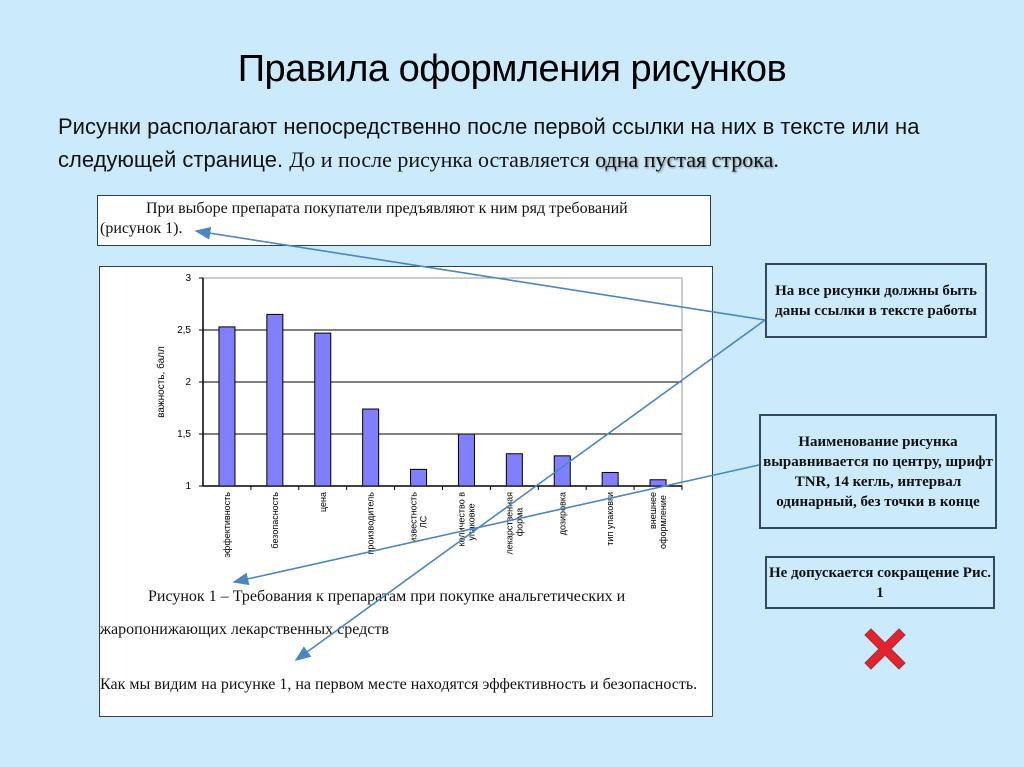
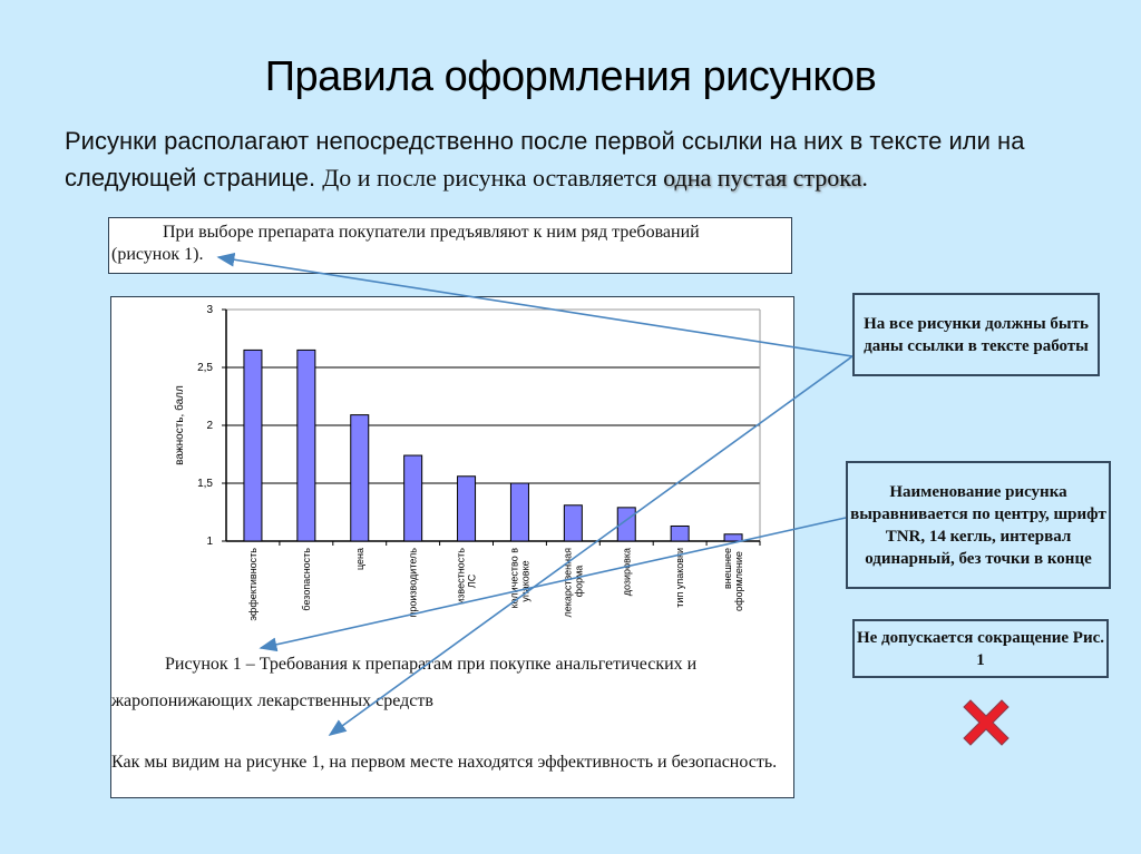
эффективность: 2.53 -> 2.65
цена: 2.47 -> 2.09
известность ЛС: 1.16 -> 1.56
